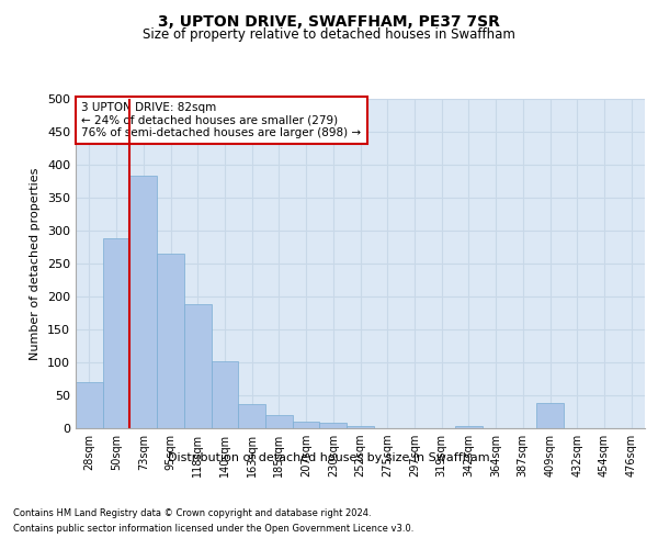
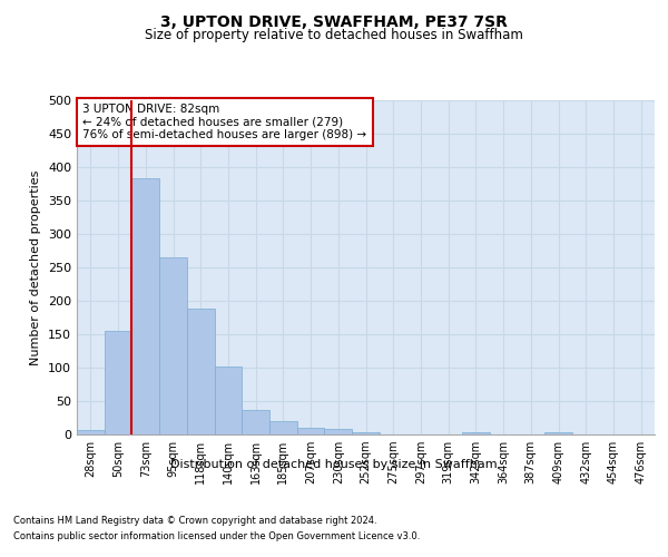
28sqm: 70 -> 7
50sqm: 288 -> 155
409sqm: 38 -> 4
